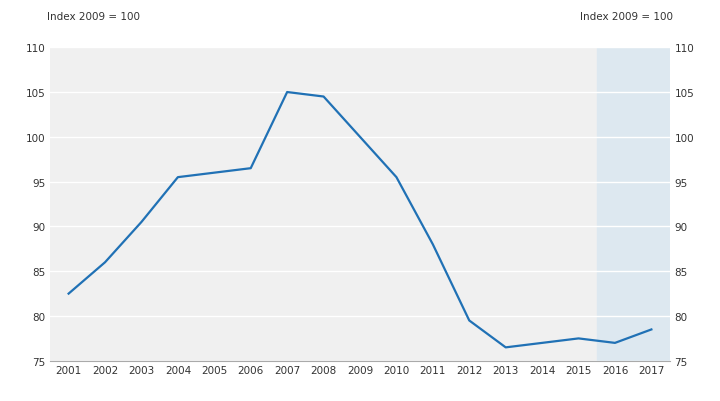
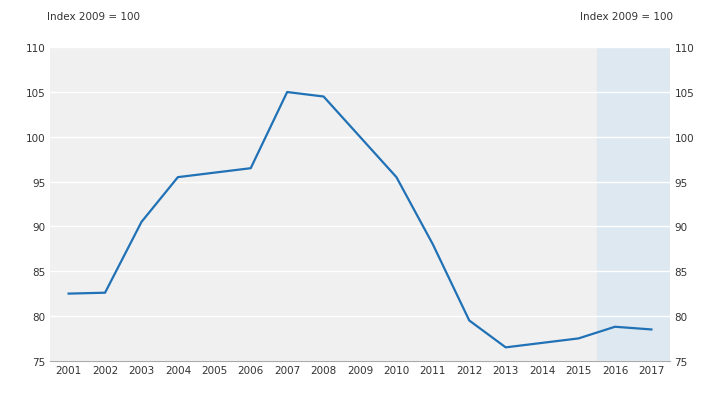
2002: 86.0 -> 82.6
2016: 77.0 -> 78.8
